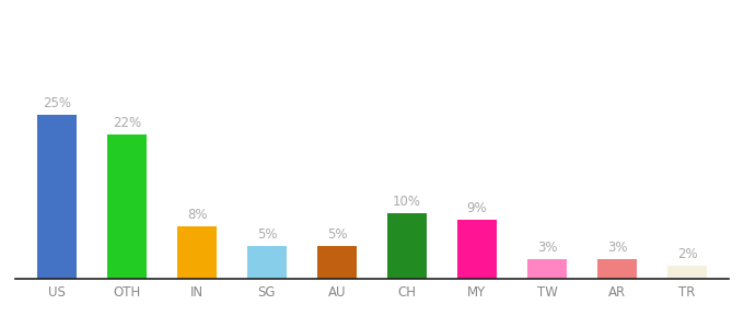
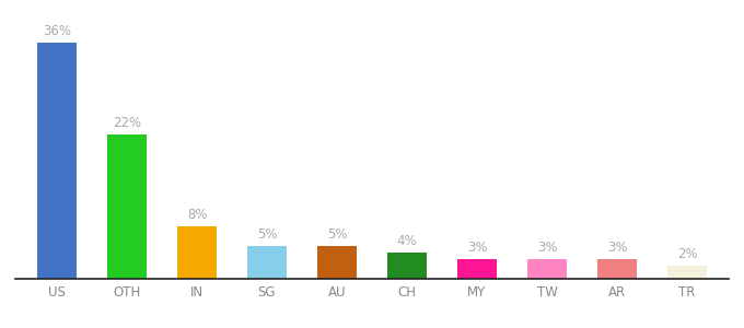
US: 25% -> 36%
CH: 10% -> 4%
MY: 9% -> 3%
